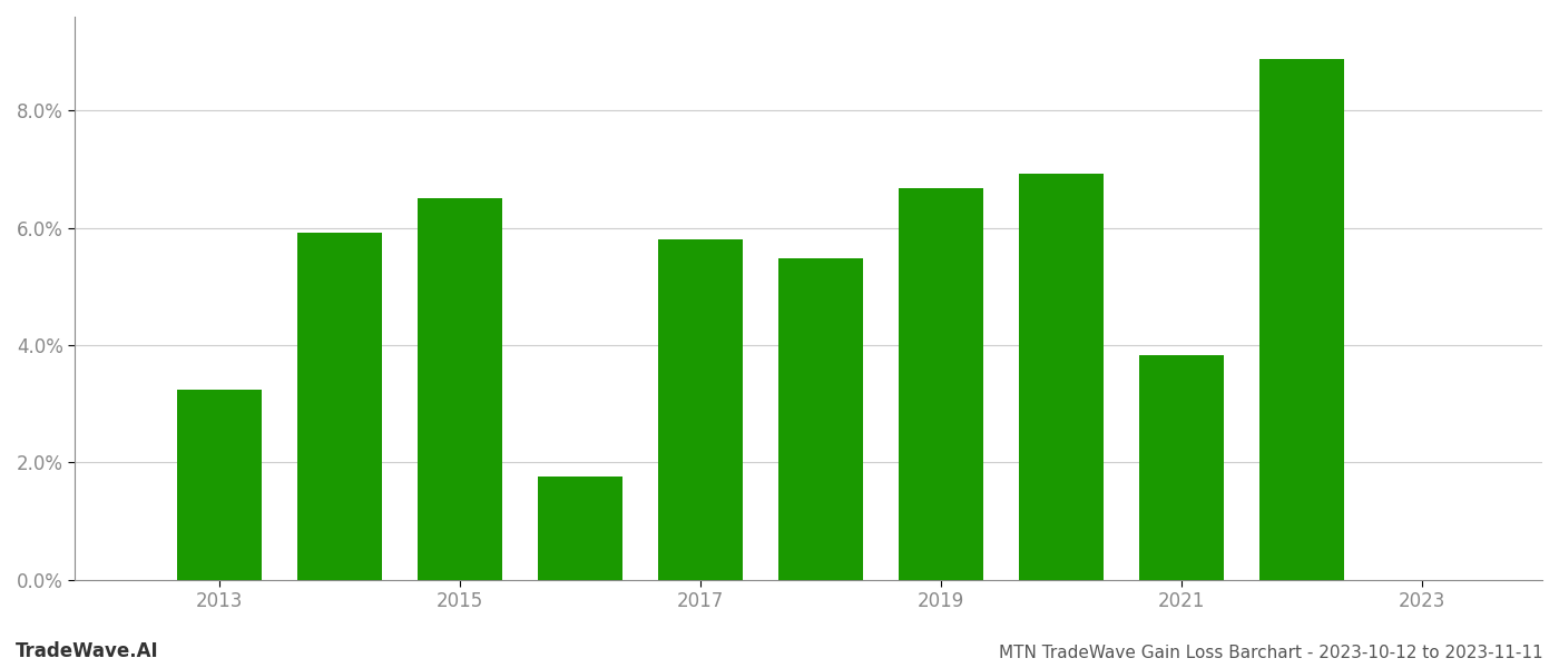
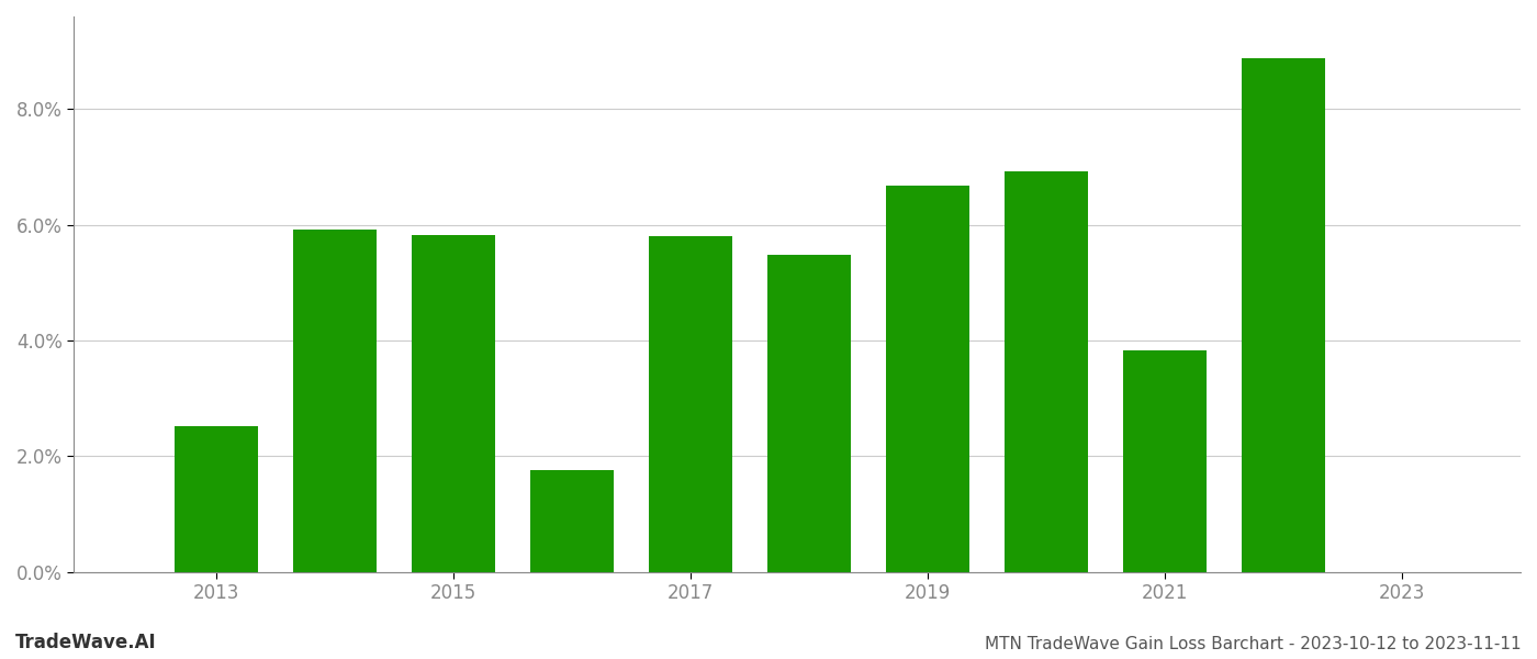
2013: 3.24% -> 2.52%
2015: 6.50% -> 5.82%
